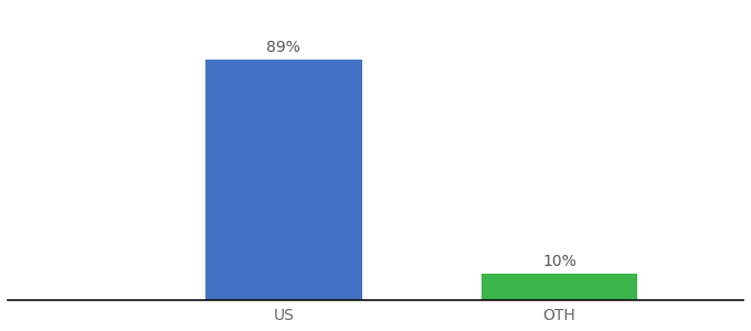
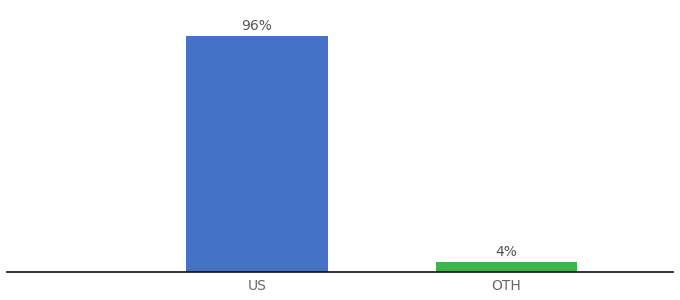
US: 89% -> 96%
OTH: 10% -> 4%
